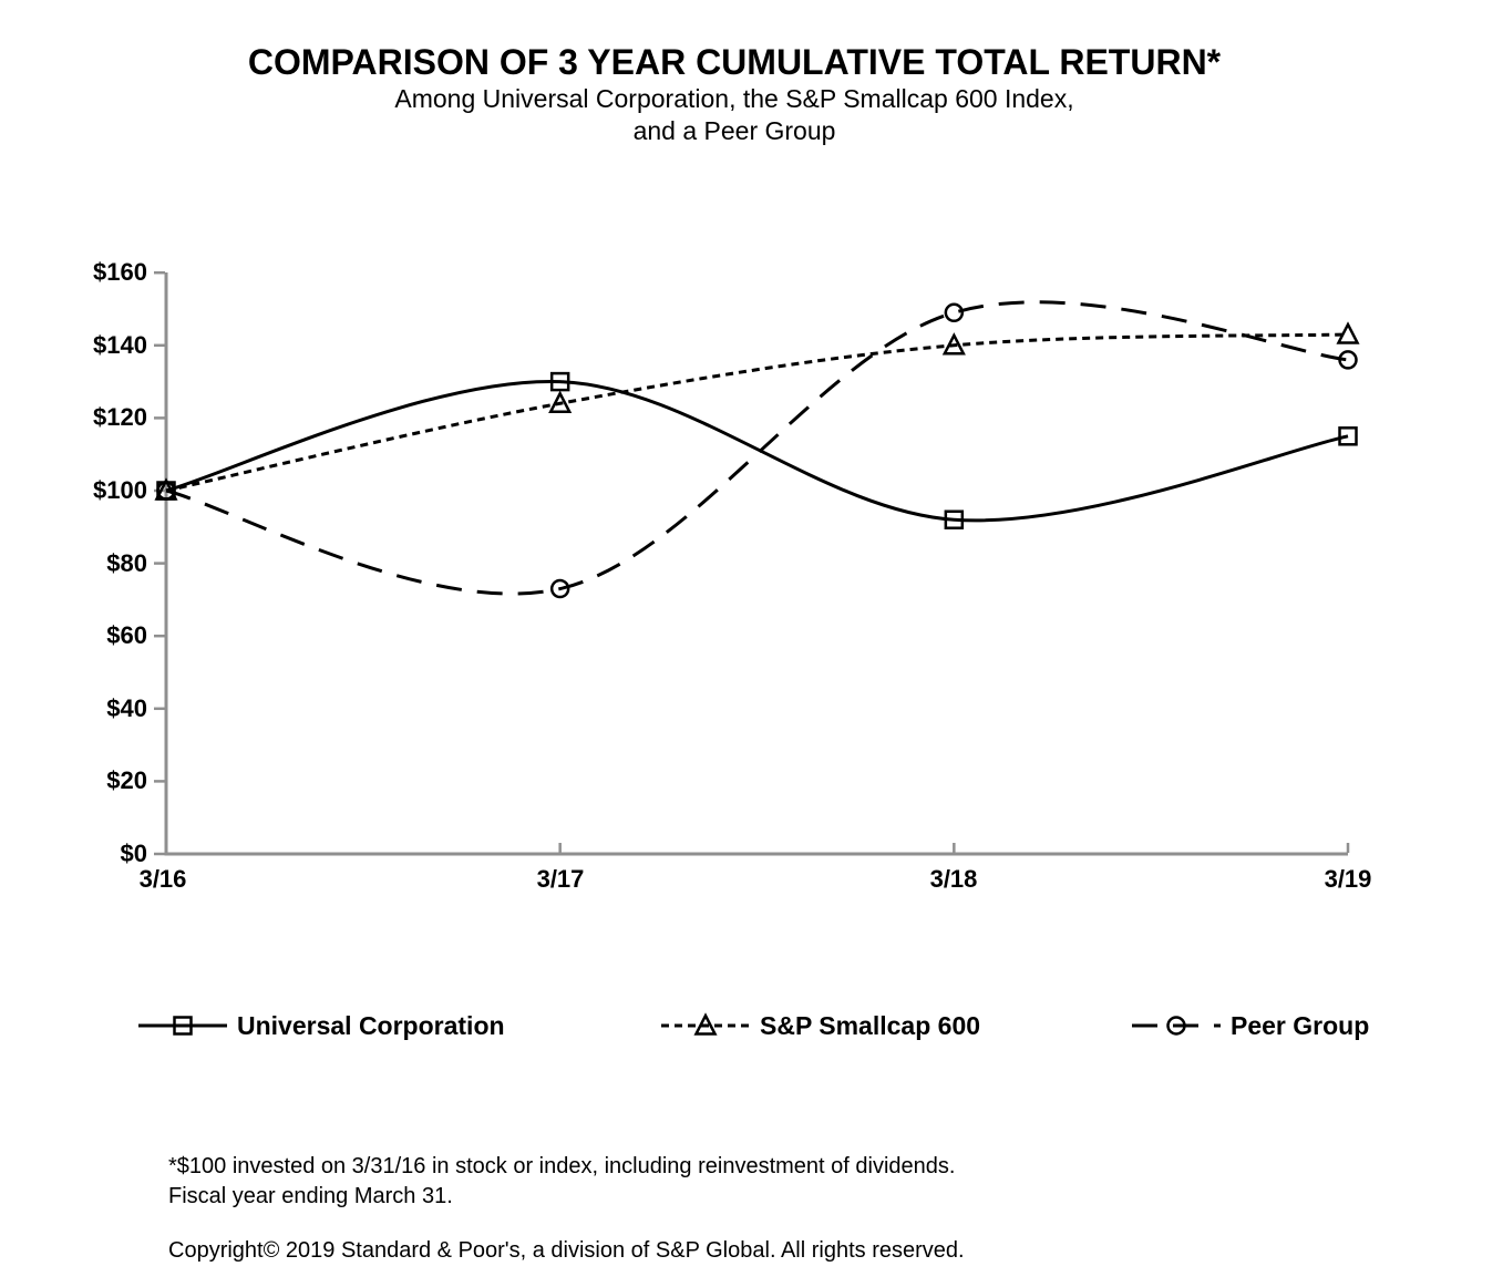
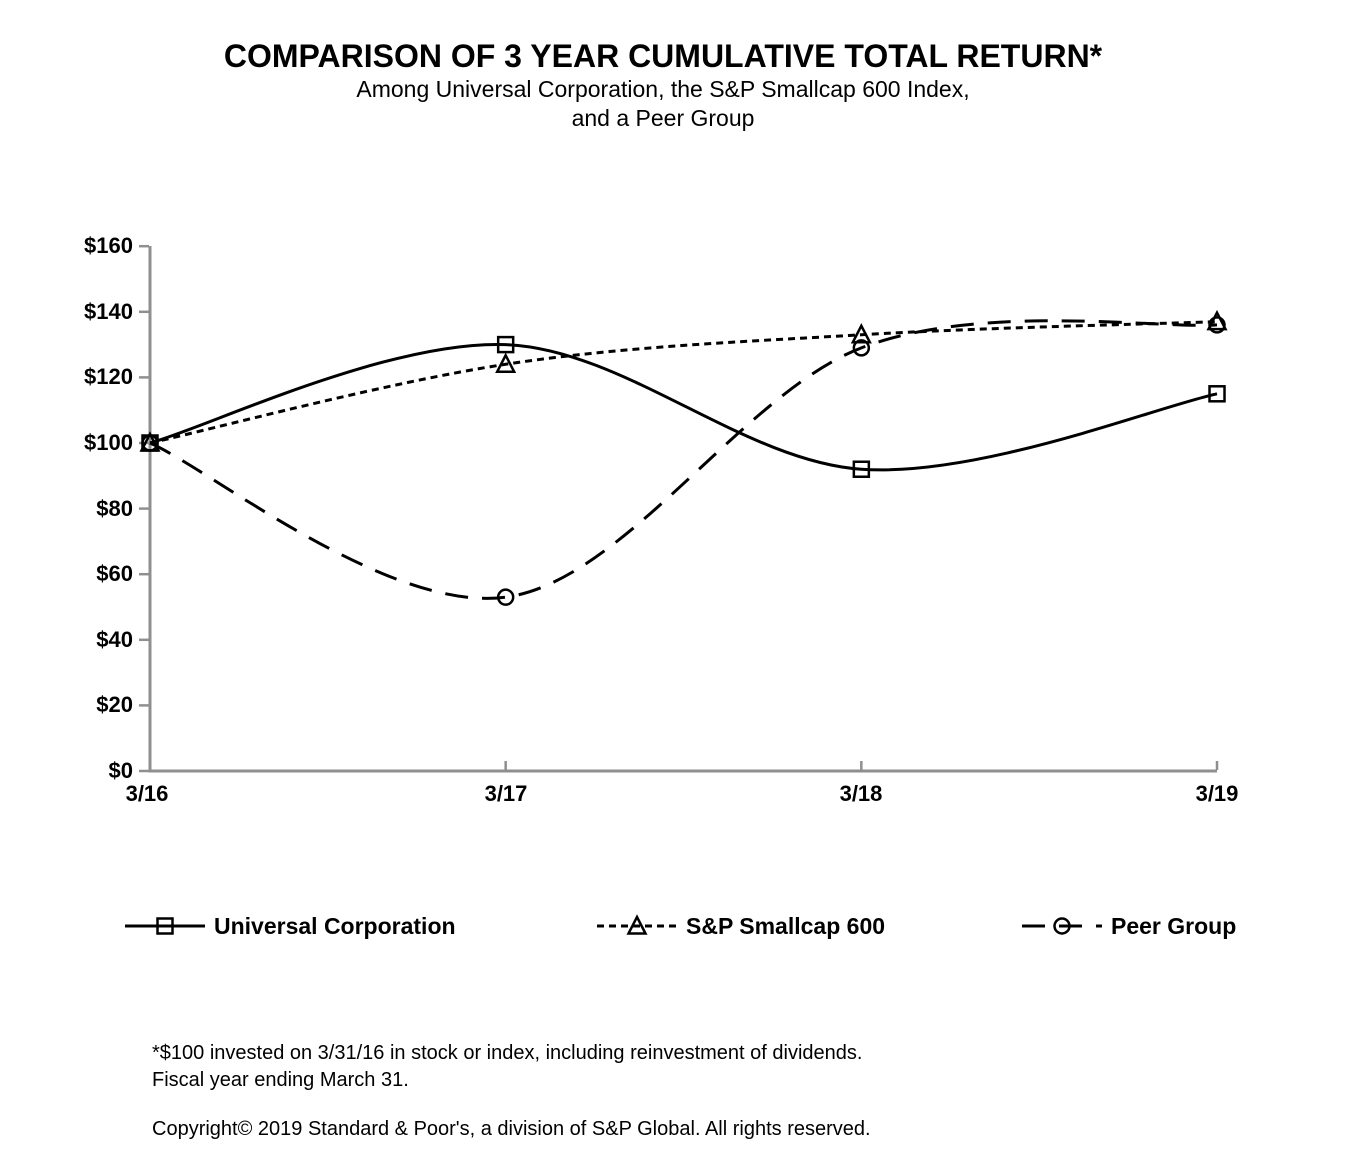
Peer Group/3/17: $73 -> $53
S&P Smallcap 600/3/18: $140 -> $133
Peer Group/3/18: $149 -> $129
S&P Smallcap 600/3/19: $143 -> $137
